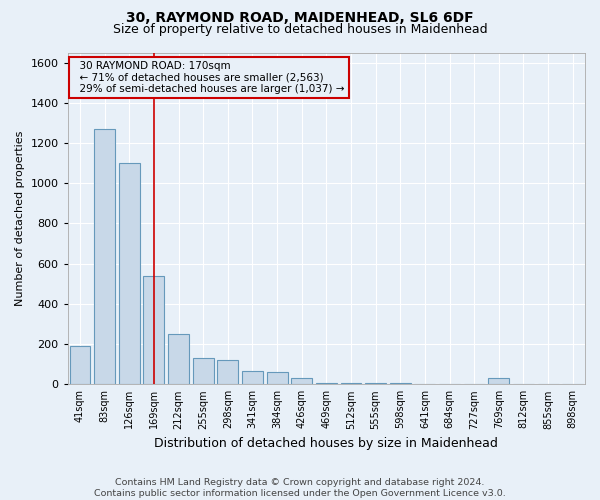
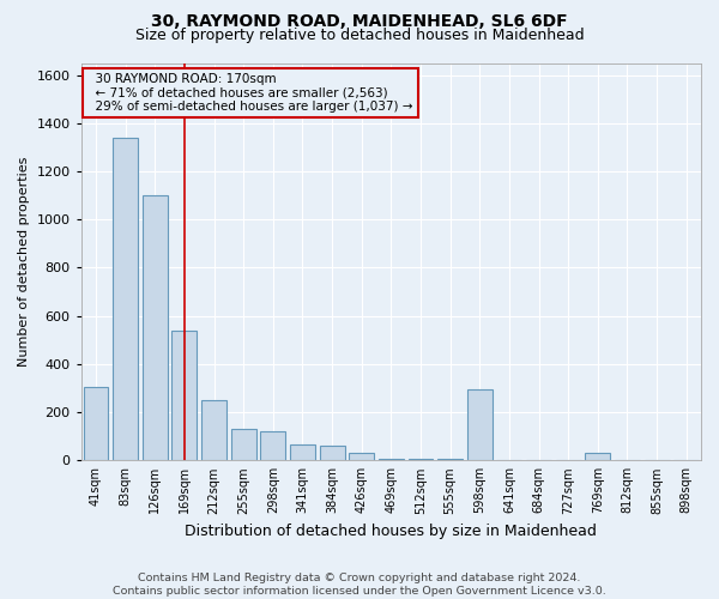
41sqm: 190 -> 305
83sqm: 1270 -> 1340
598sqm: 5 -> 295
